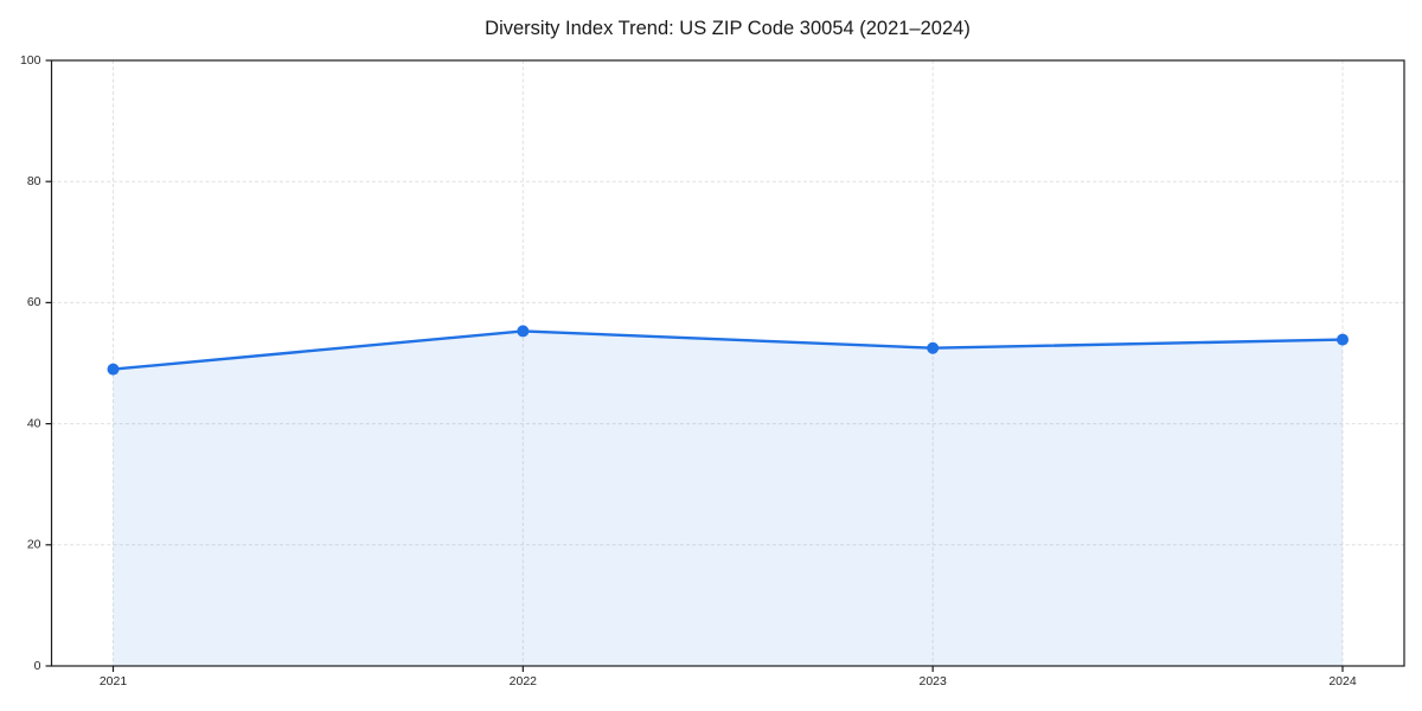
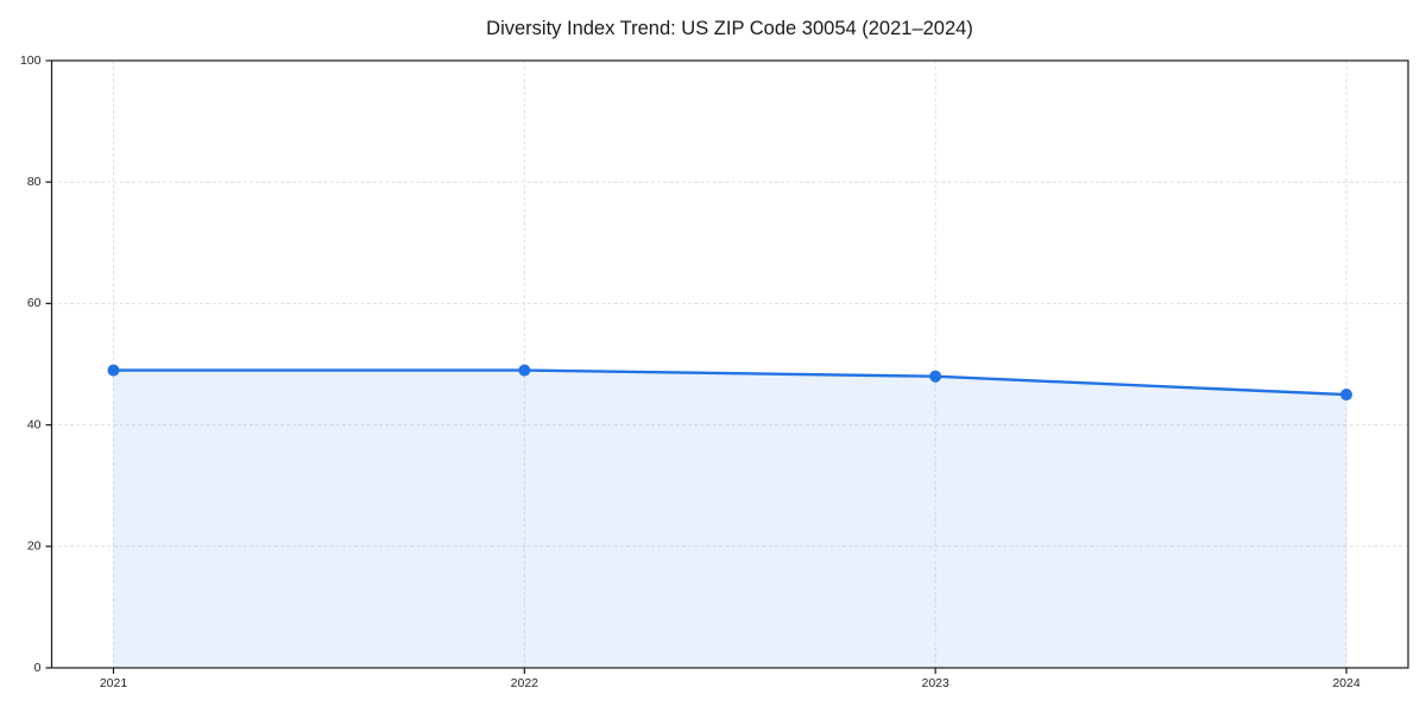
2022: 55 -> 49
2023: 52 -> 48
2024: 54 -> 45
